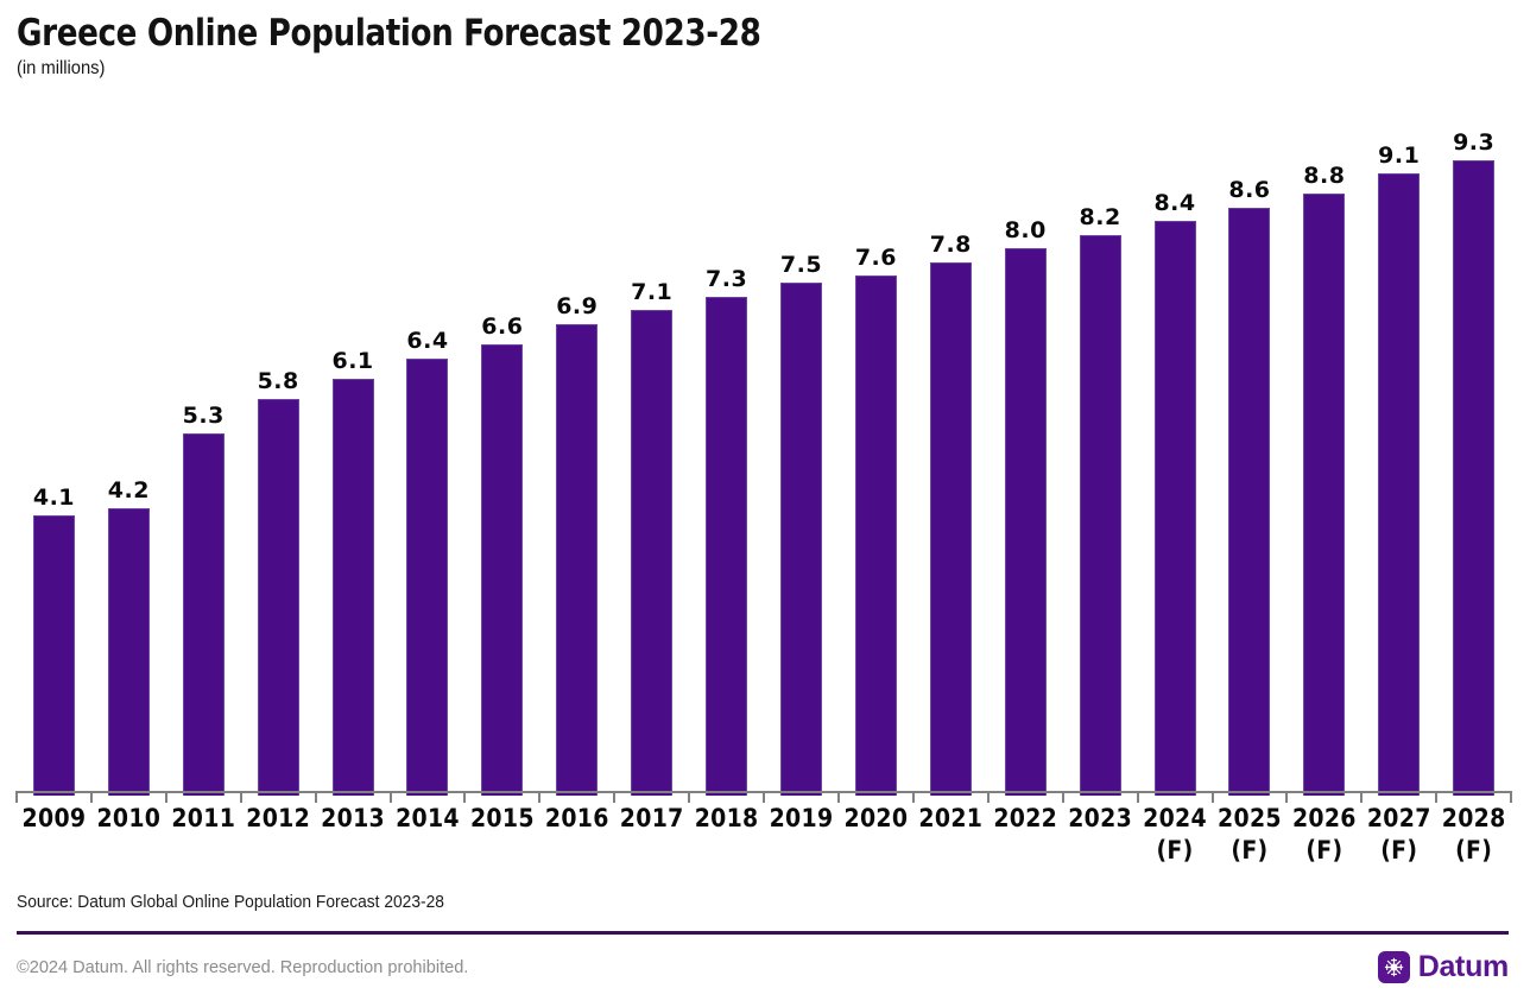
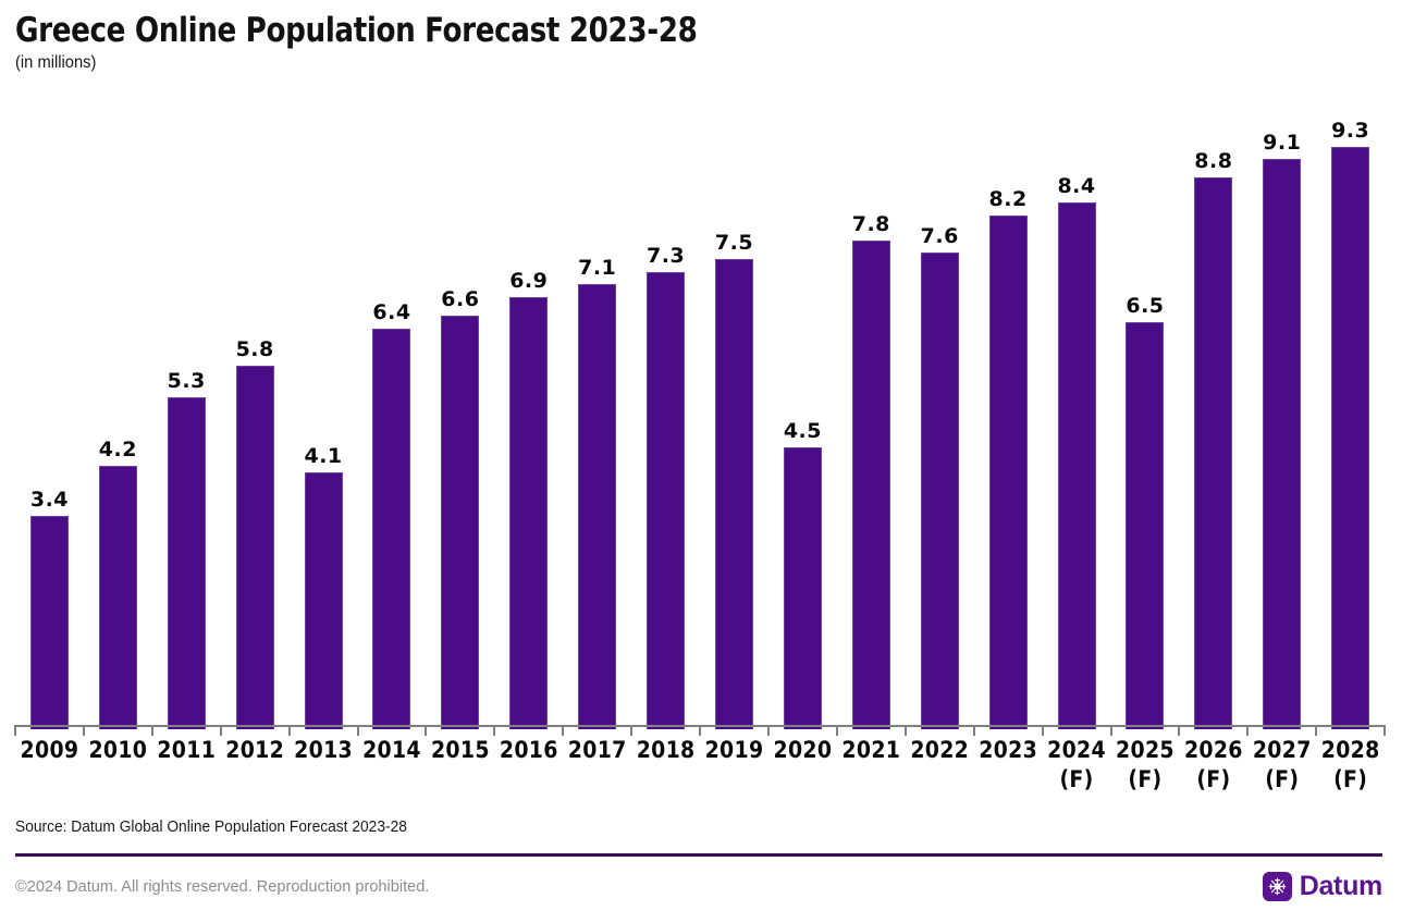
2009: 4.1 -> 3.4
2013: 6.1 -> 4.1
2020: 7.6 -> 4.5
2022: 8.0 -> 7.6
2025: 8.6 -> 6.5
